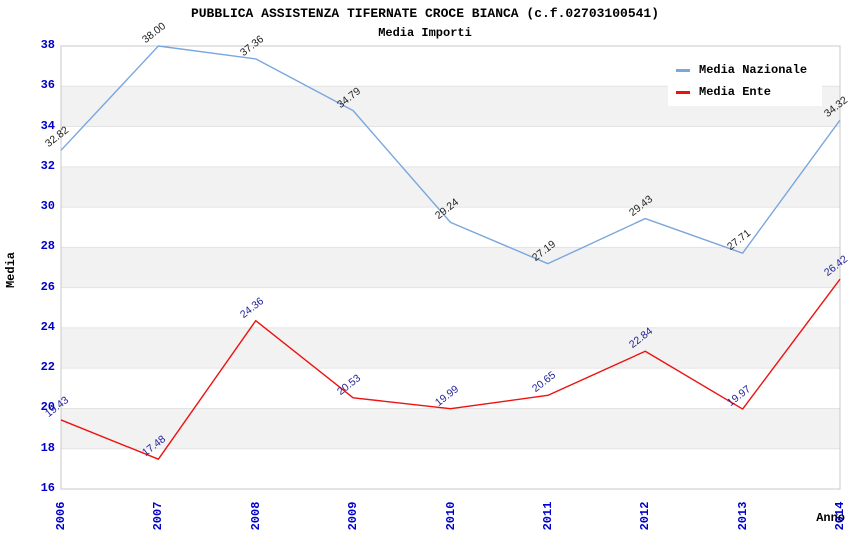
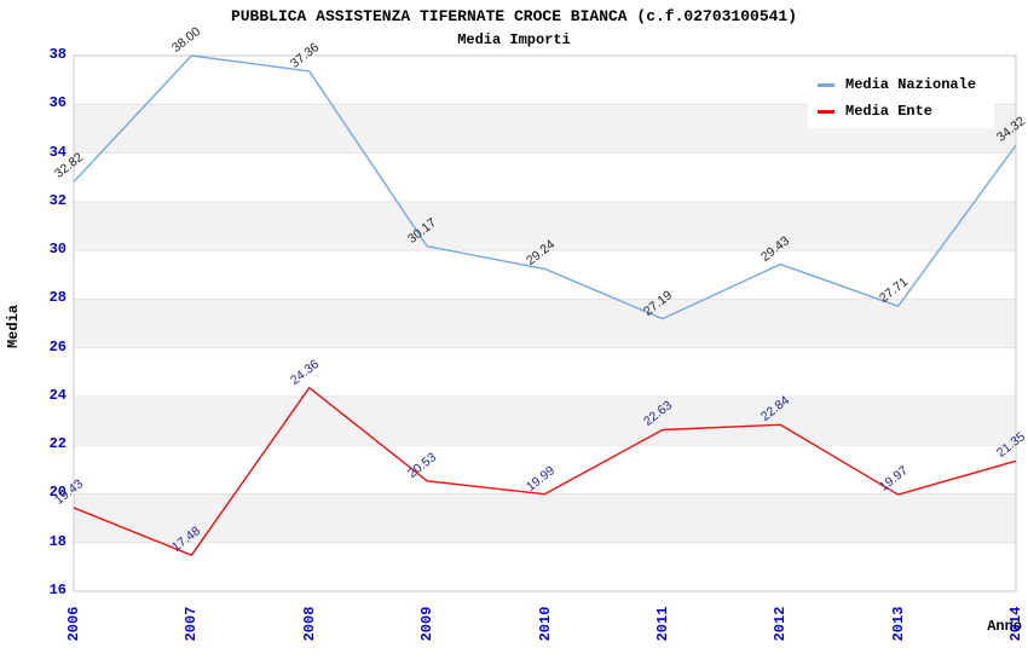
Media Nazionale/2009: 34.79 -> 30.17
Media Ente/2011: 20.65 -> 22.63
Media Ente/2014: 26.42 -> 21.35
